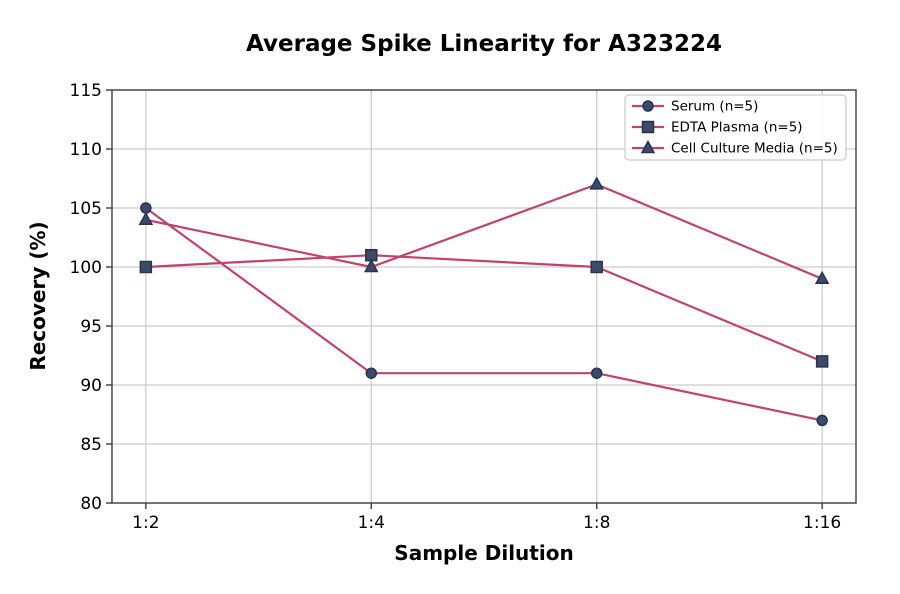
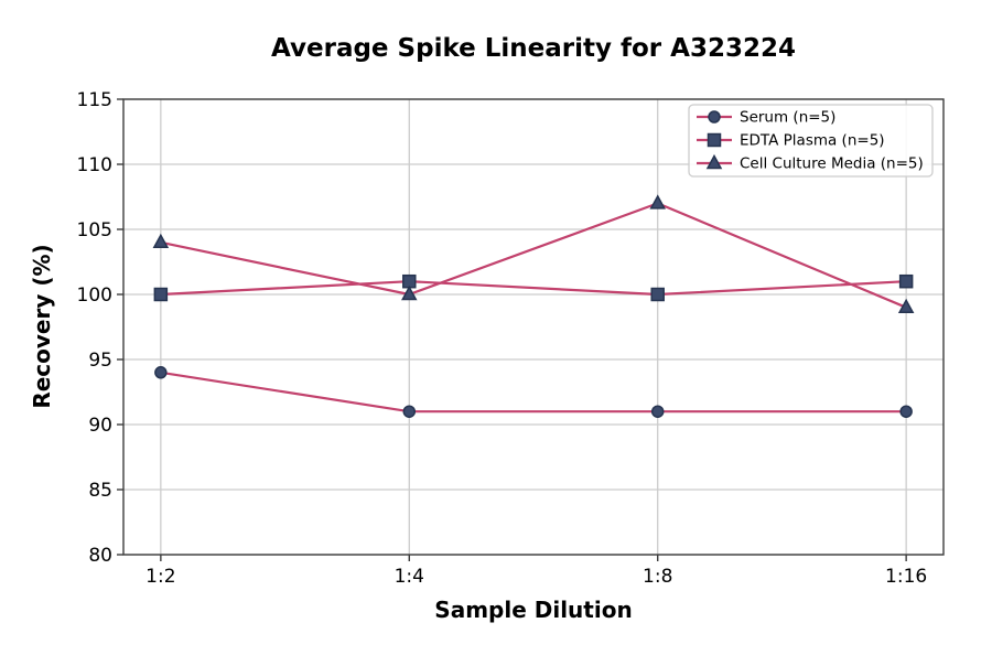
Serum (n=5)/1:2: 105 -> 94
Serum (n=5)/1:16: 87 -> 91
EDTA Plasma (n=5)/1:16: 92 -> 101
